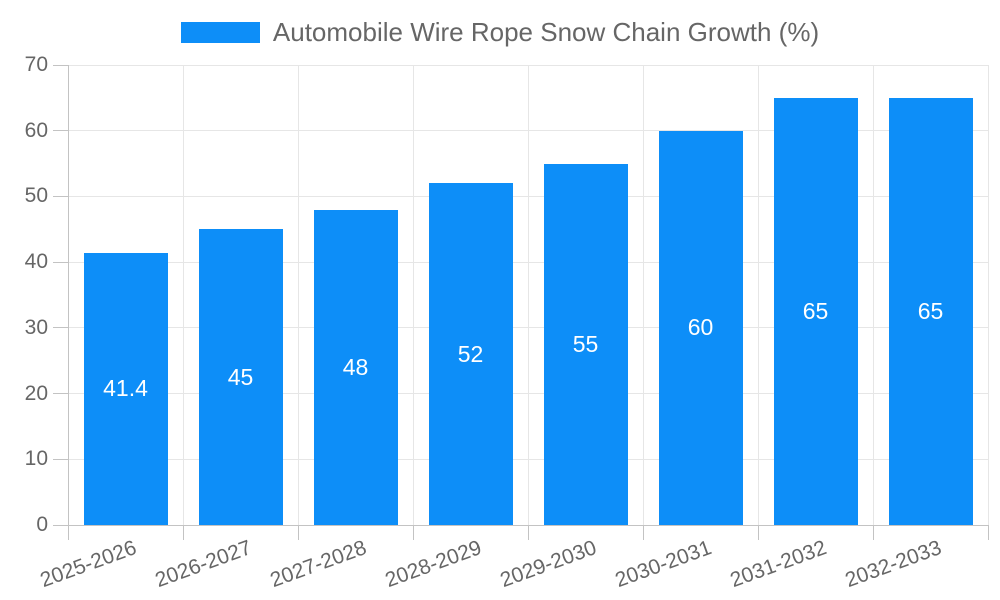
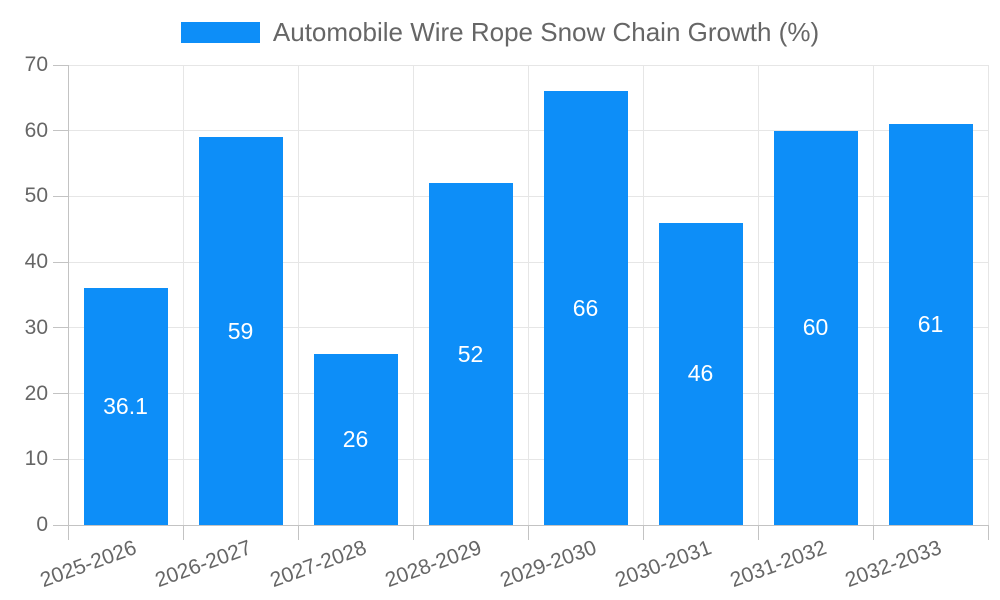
2025-2026: 41.4 -> 36.1
2026-2027: 45 -> 59
2027-2028: 48 -> 26
2029-2030: 55 -> 66
2030-2031: 60 -> 46
2031-2032: 65 -> 60
2032-2033: 65 -> 61
